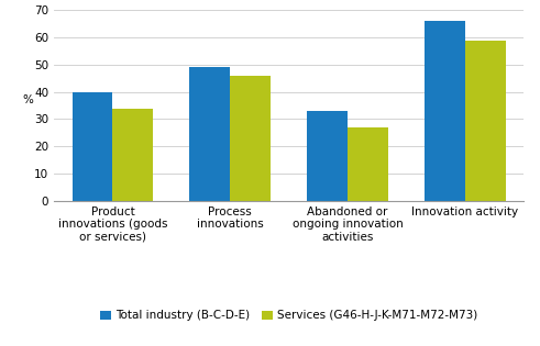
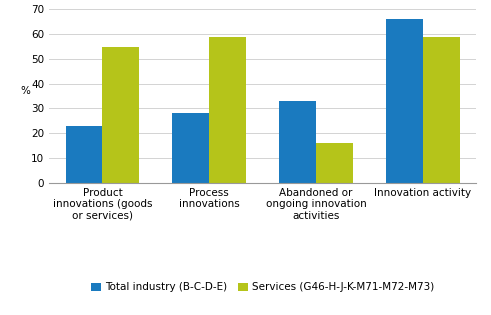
Total industry (B-C-D-E)/Product innovations (goods or services): 40 -> 23
Services (G46-H-J-K-M71-M72-M73)/Product innovations (goods or services): 34 -> 55
Total industry (B-C-D-E)/Process innovations: 49 -> 28
Services (G46-H-J-K-M71-M72-M73)/Process innovations: 46 -> 59
Services (G46-H-J-K-M71-M72-M73)/Abandoned or ongoing innovation activities: 27 -> 16
